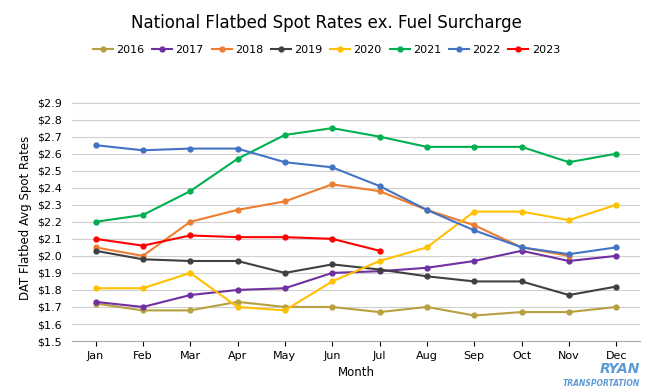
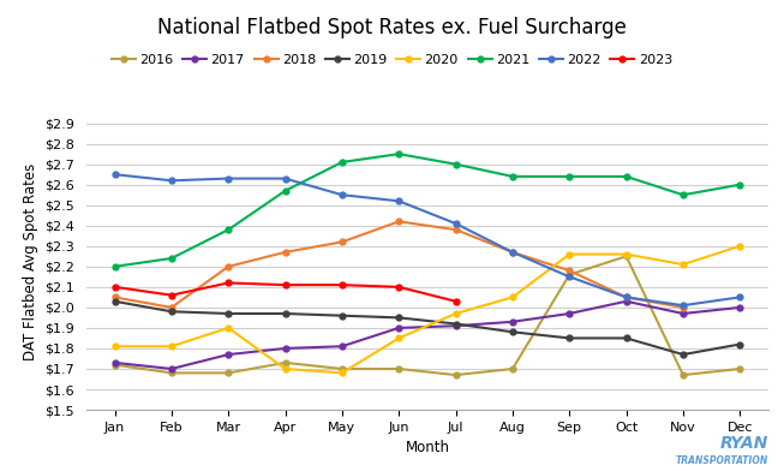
2019/May: $1.90 -> $1.96
2016/Sep: $1.65 -> $2.16
2016/Oct: $1.67 -> $2.25
